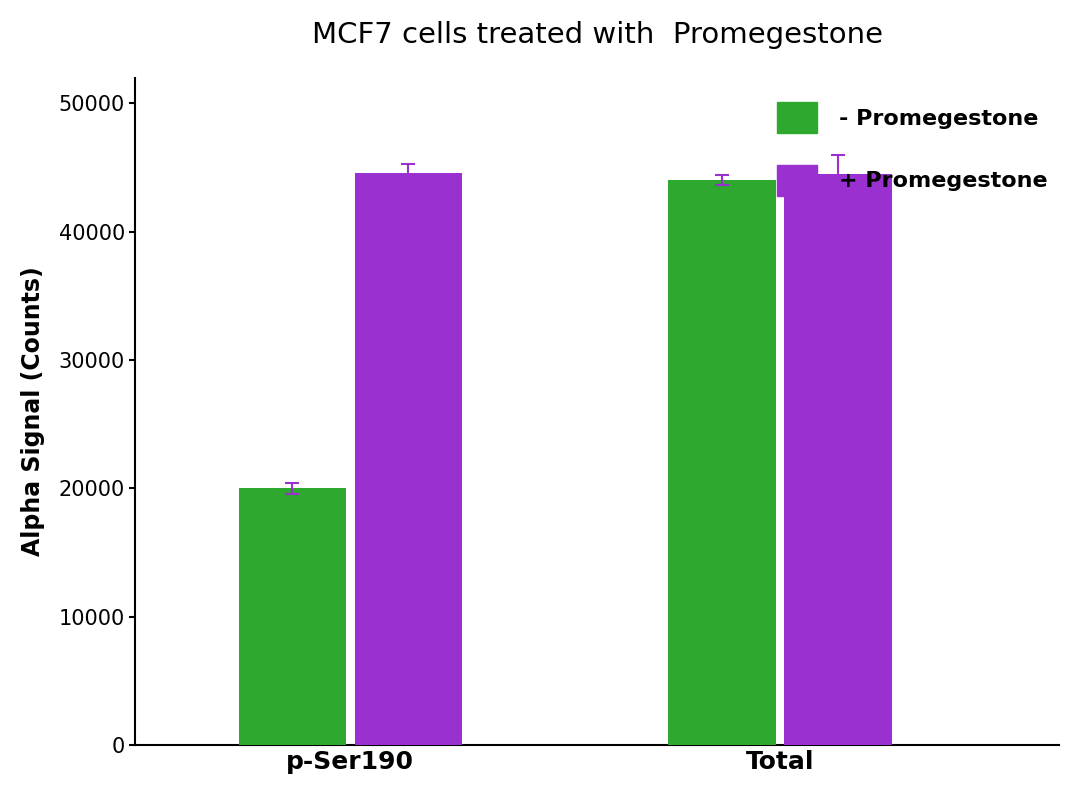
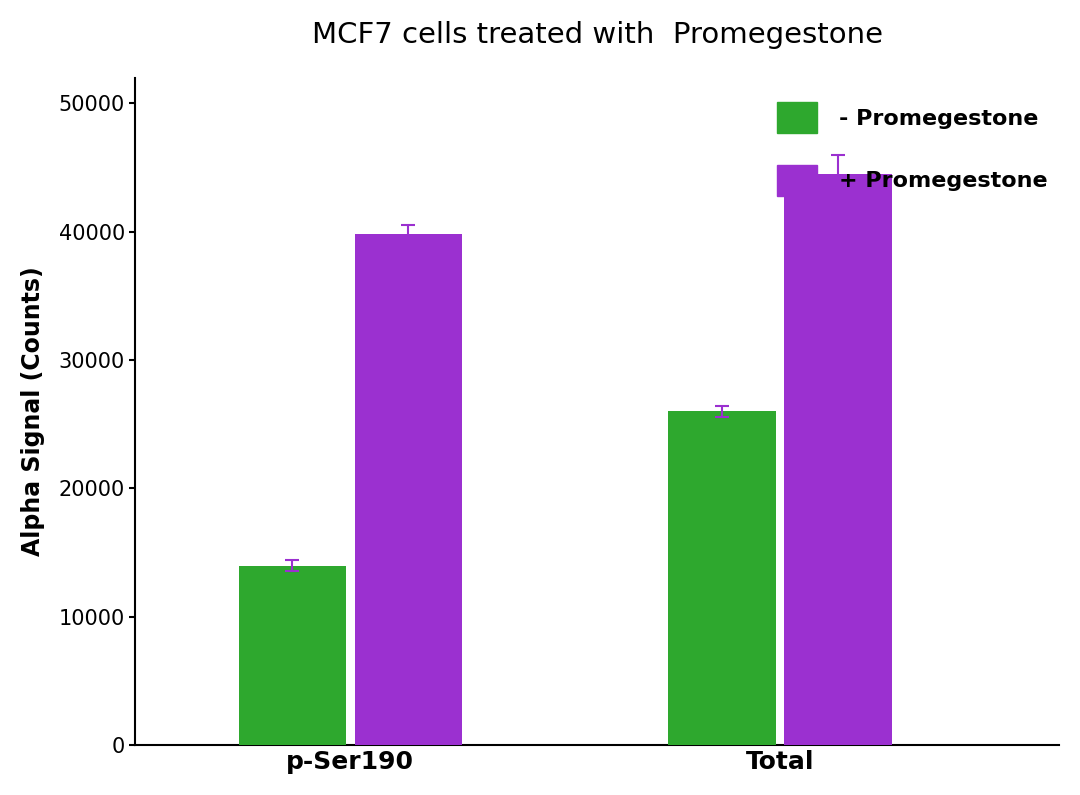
- Promegestone/p-Ser190: 20000 -> 14000
+ Promegestone/p-Ser190: 44600 -> 39800
- Promegestone/Total: 44000 -> 26000
